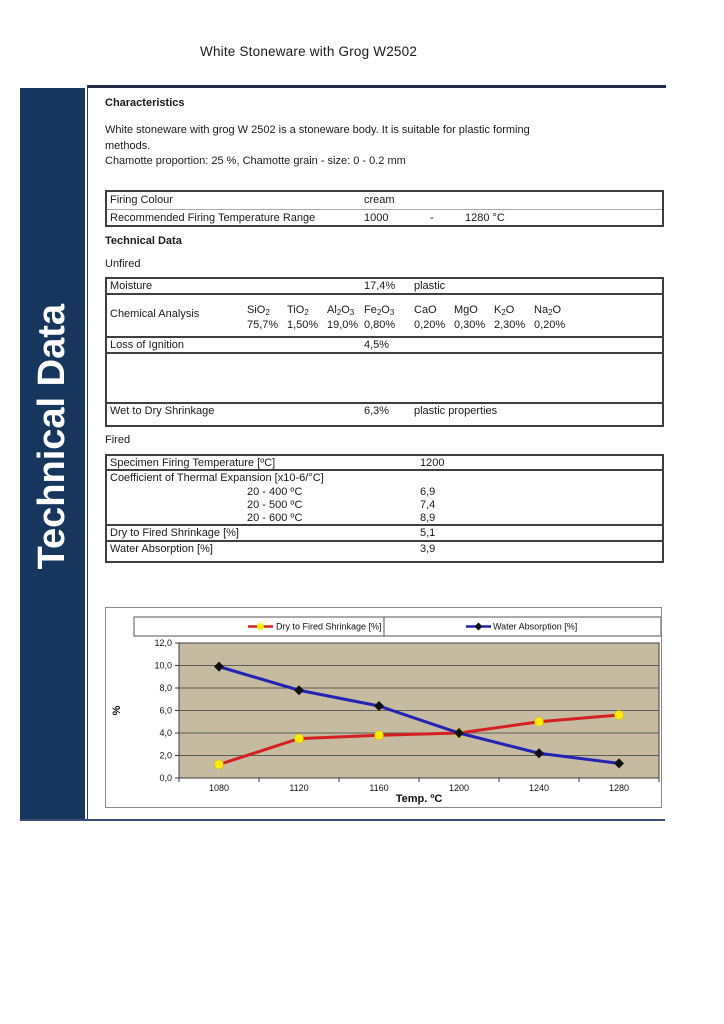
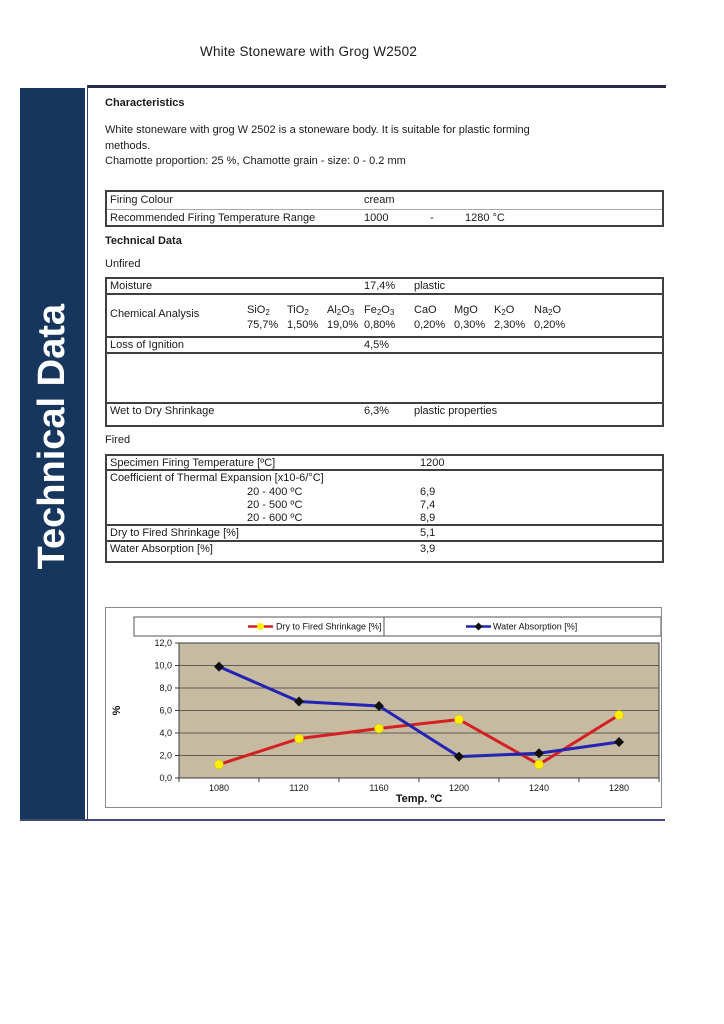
Water Absorption [%]/1120: 7,8 -> 6,8
Dry to Fired Shrinkage [%]/1160: 3,8 -> 4,4
Dry to Fired Shrinkage [%]/1200: 4,0 -> 5,2
Water Absorption [%]/1200: 4,0 -> 1,9
Dry to Fired Shrinkage [%]/1240: 5,0 -> 1,2
Water Absorption [%]/1280: 1,3 -> 3,2
